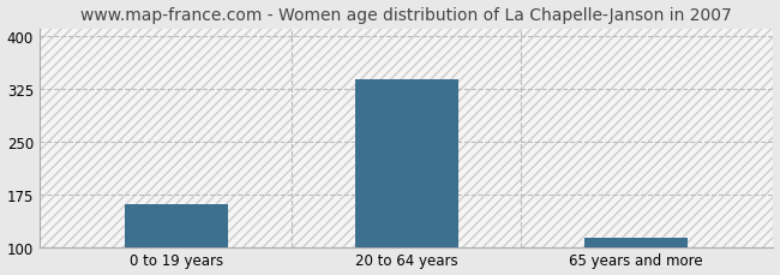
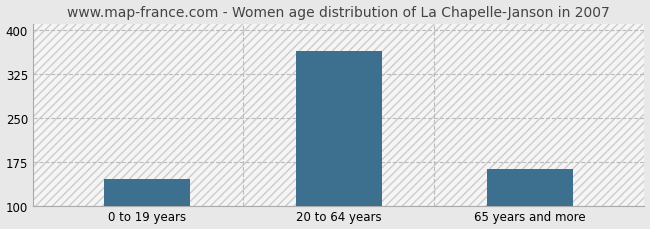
0 to 19 years: 160 -> 146
20 to 64 years: 338 -> 364
65 years and more: 113 -> 162
